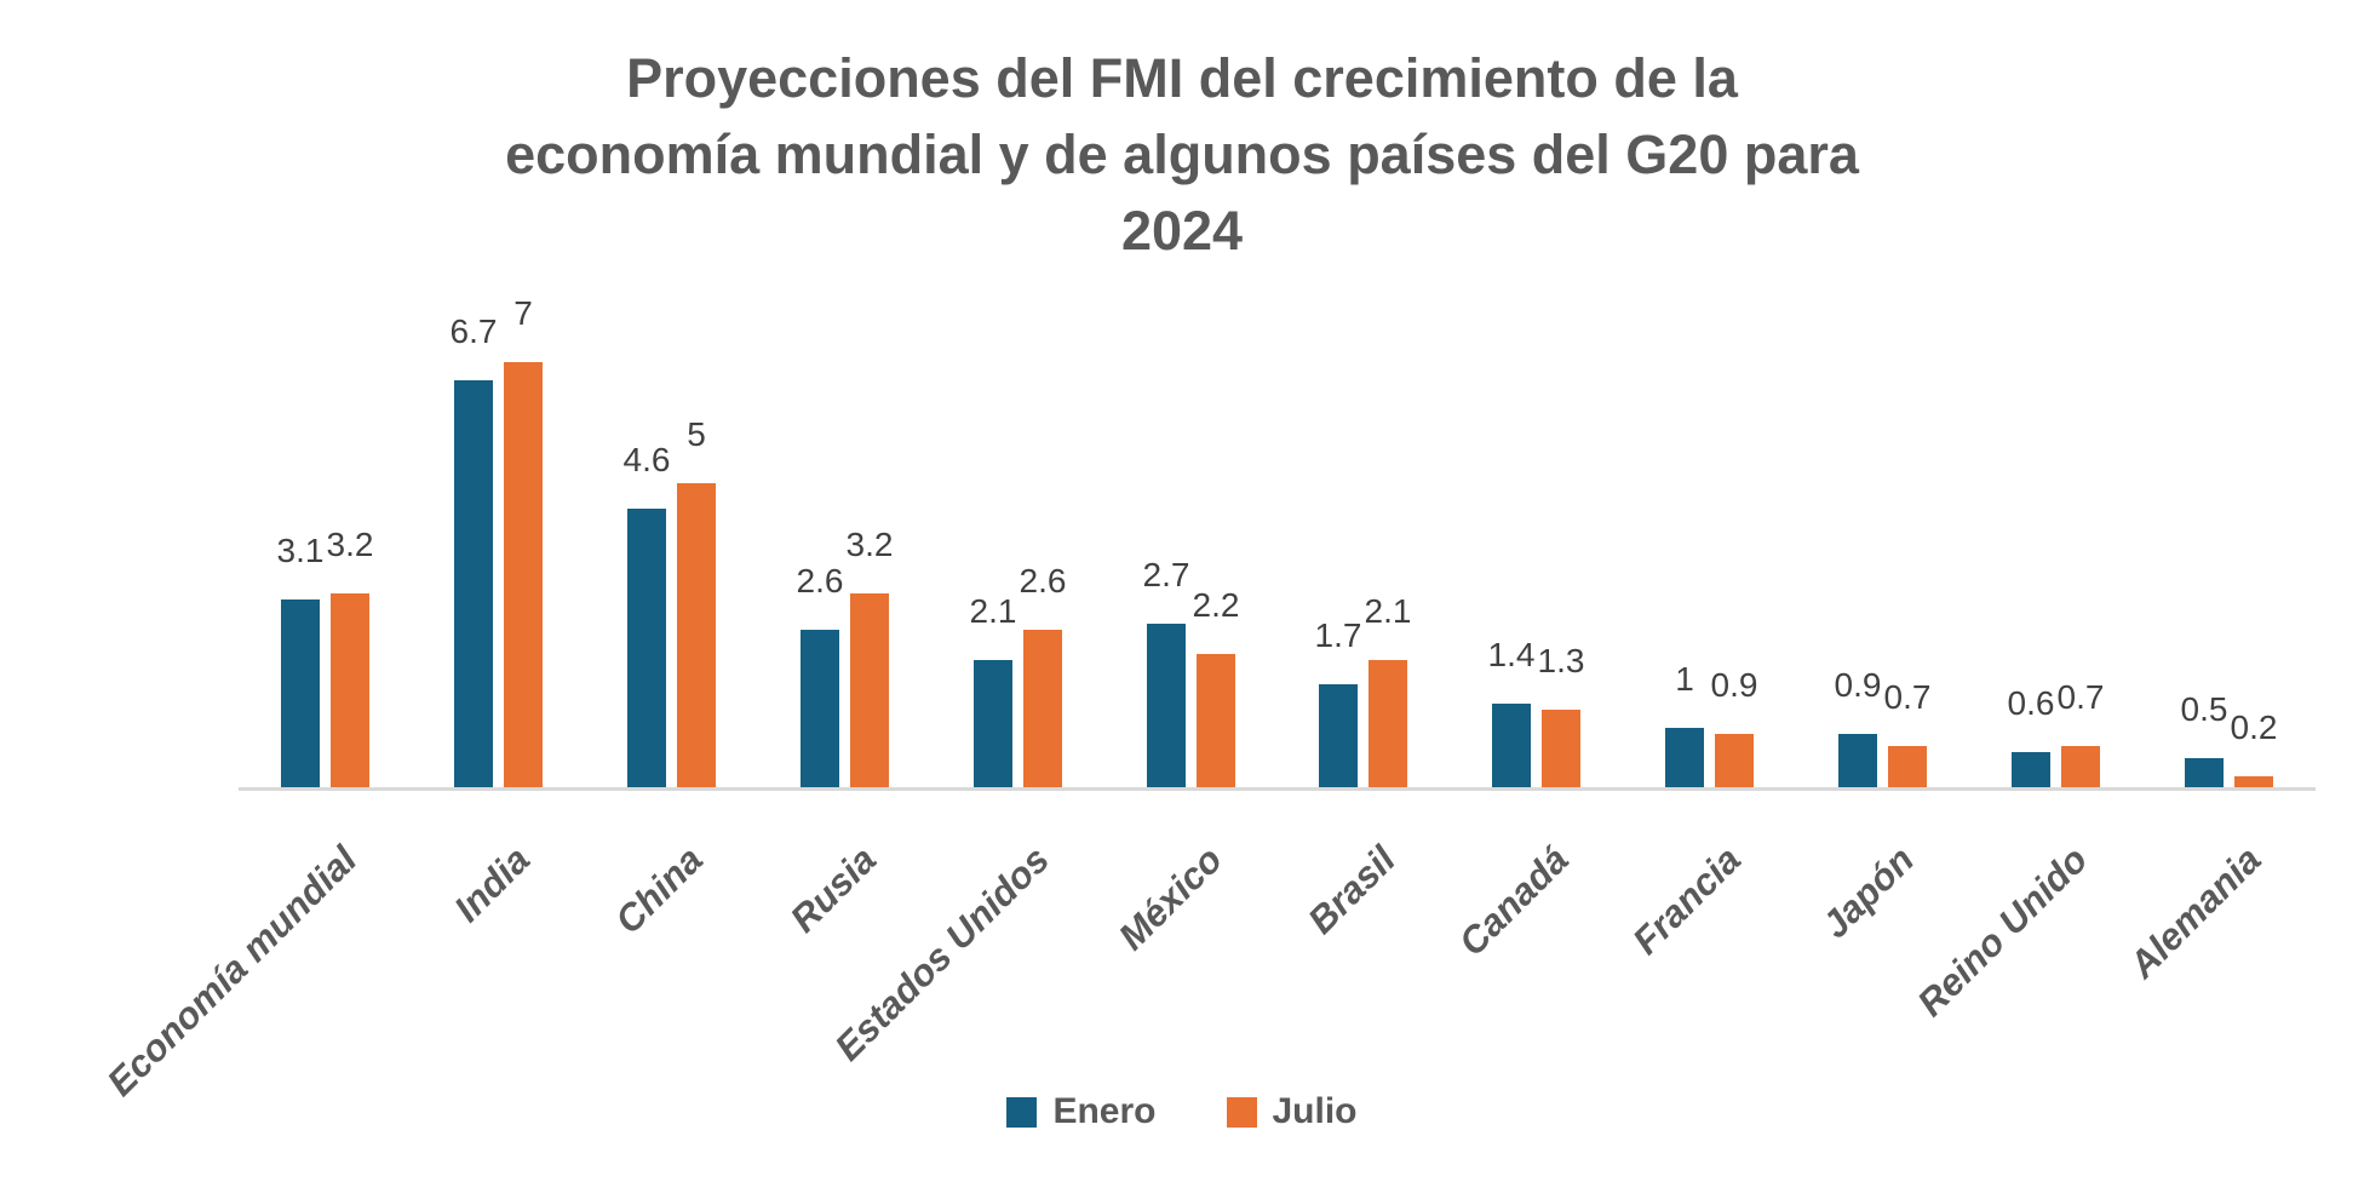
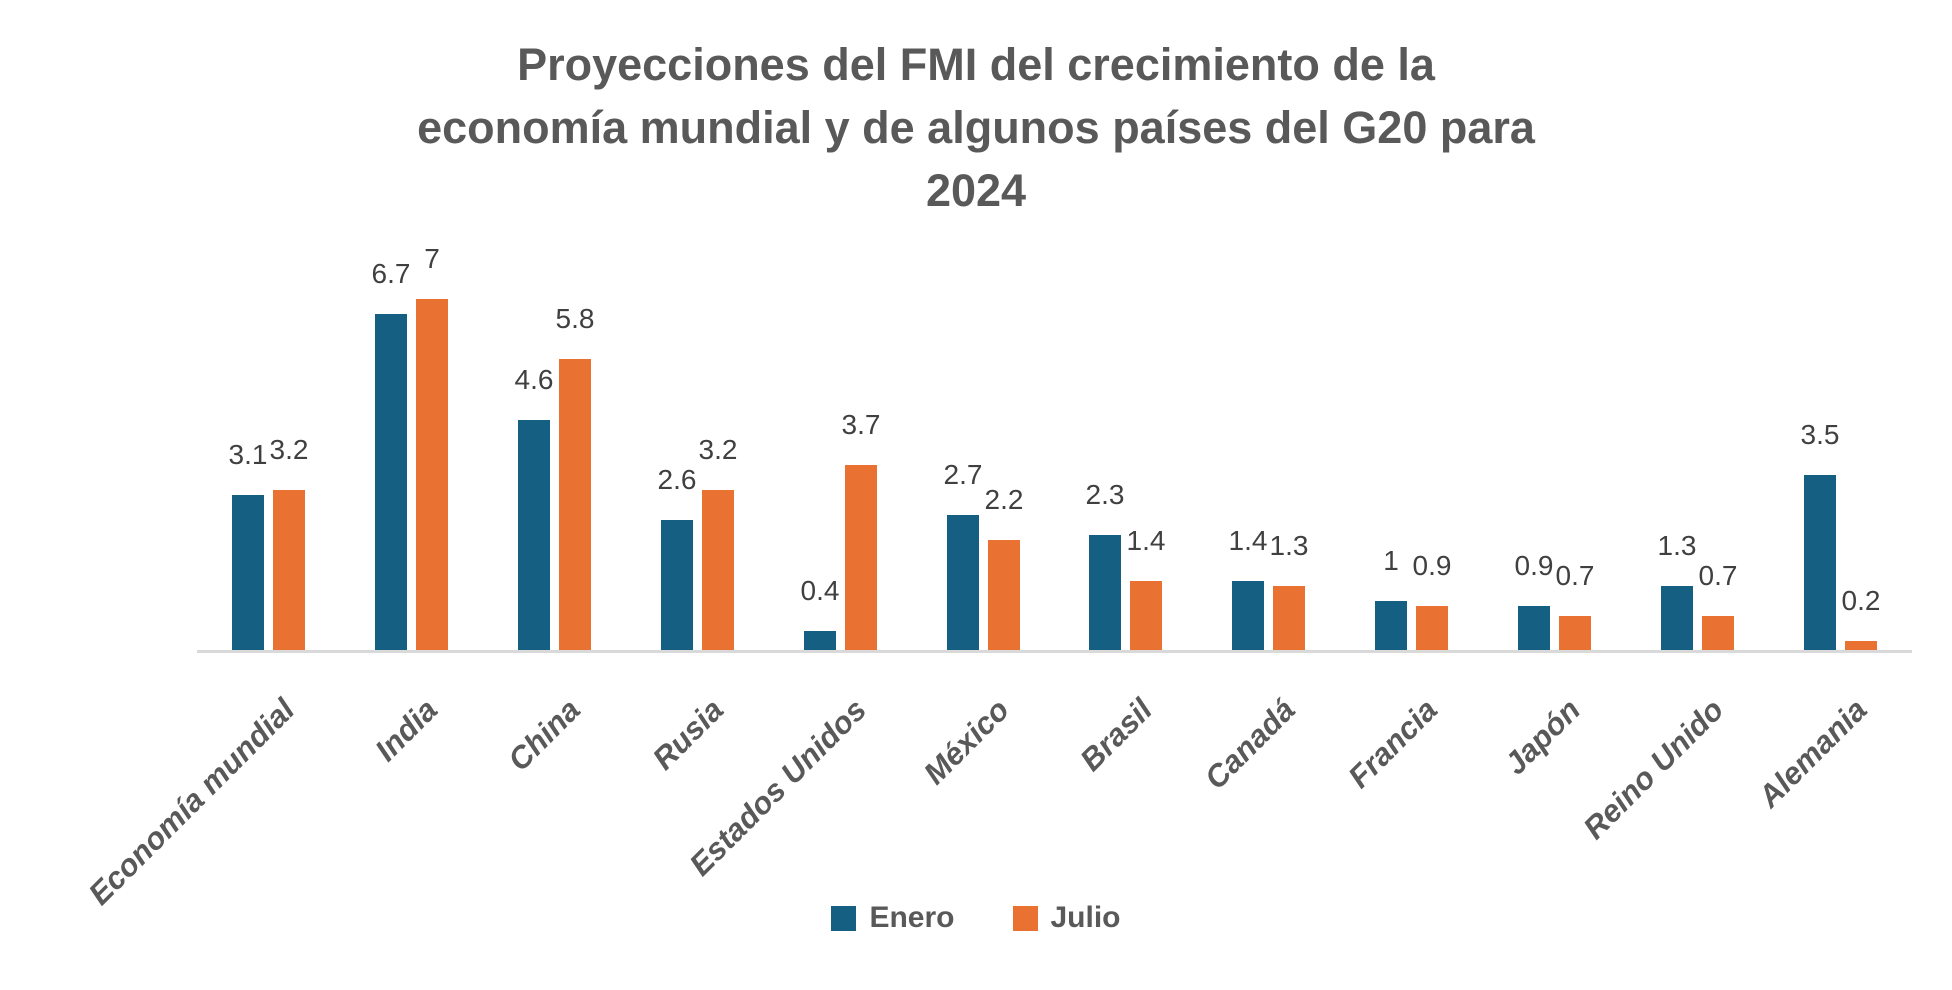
Julio/China: 5 -> 5.8
Enero/Estados Unidos: 2.1 -> 0.4
Julio/Estados Unidos: 2.6 -> 3.7
Enero/Brasil: 1.7 -> 2.3
Julio/Brasil: 2.1 -> 1.4
Enero/Reino Unido: 0.6 -> 1.3
Enero/Alemania: 0.5 -> 3.5
